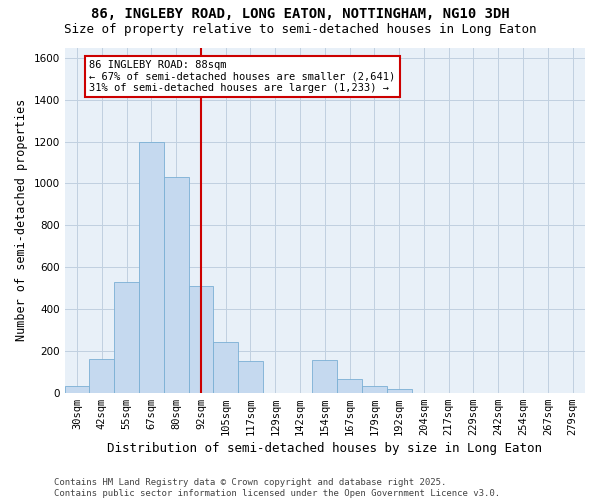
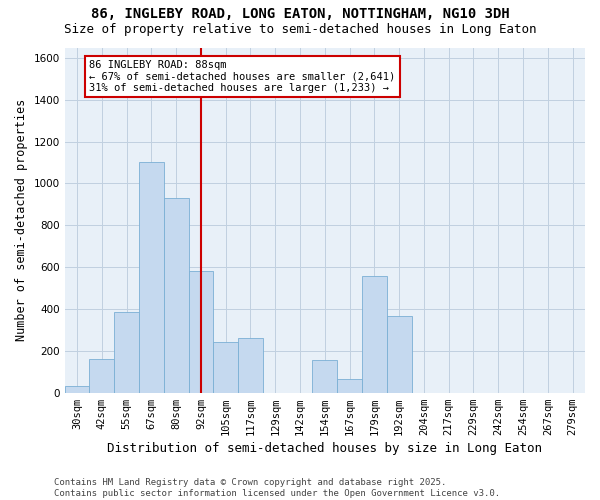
55sqm: 530 -> 385
67sqm: 1200 -> 1105
80sqm: 1030 -> 930
92sqm: 510 -> 580
117sqm: 150 -> 260
179sqm: 30 -> 560
192sqm: 20 -> 365
